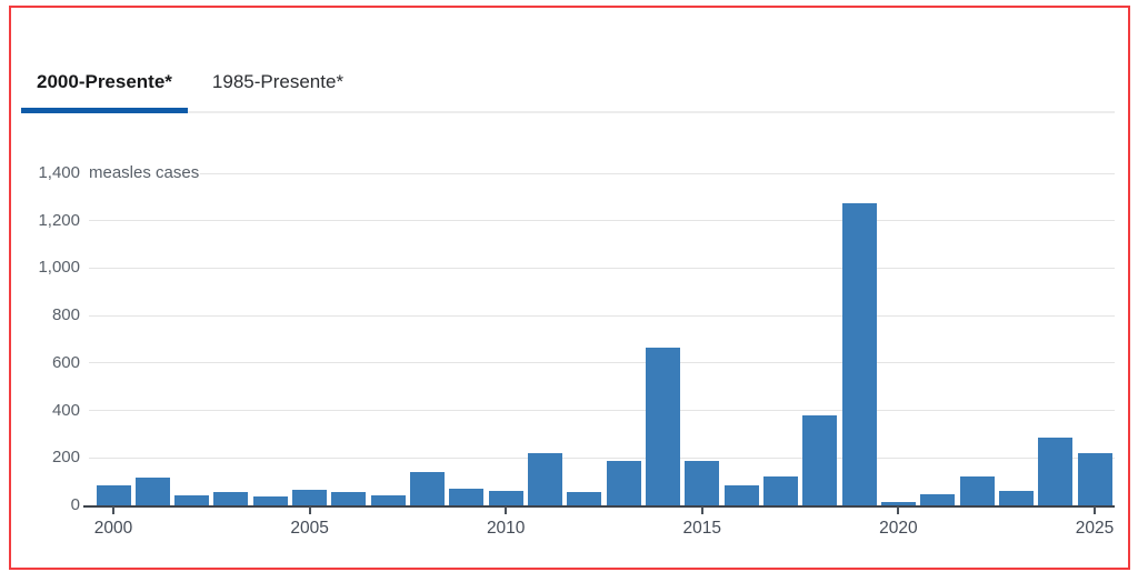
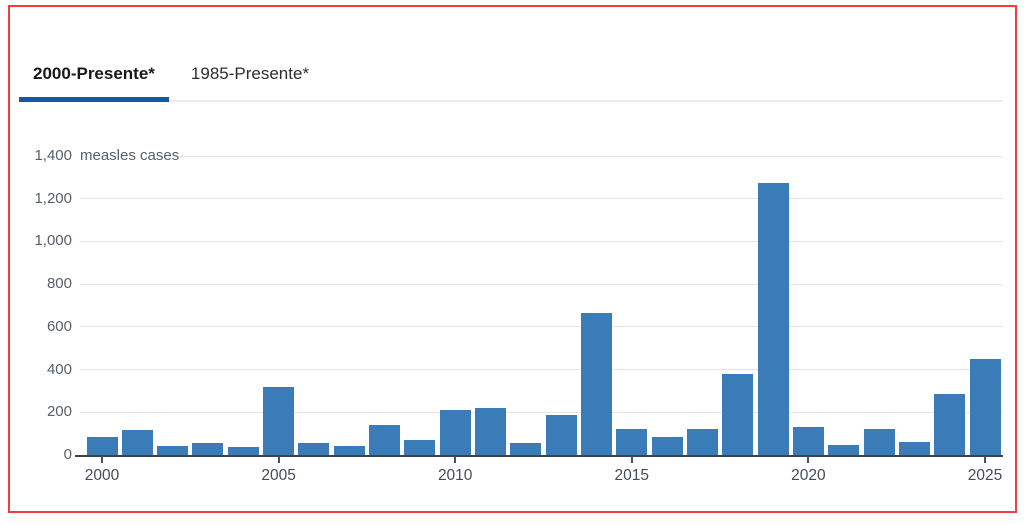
2005: 70 -> 320
2010: 60 -> 210
2015: 190 -> 120
2020: 10 -> 130
2025: 220 -> 450
